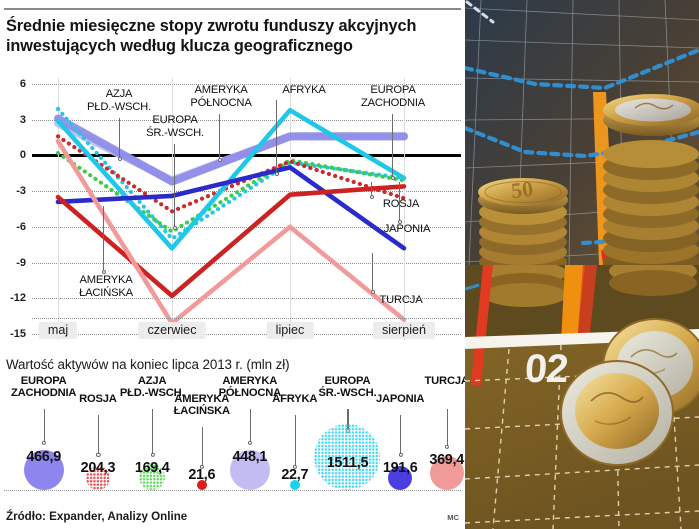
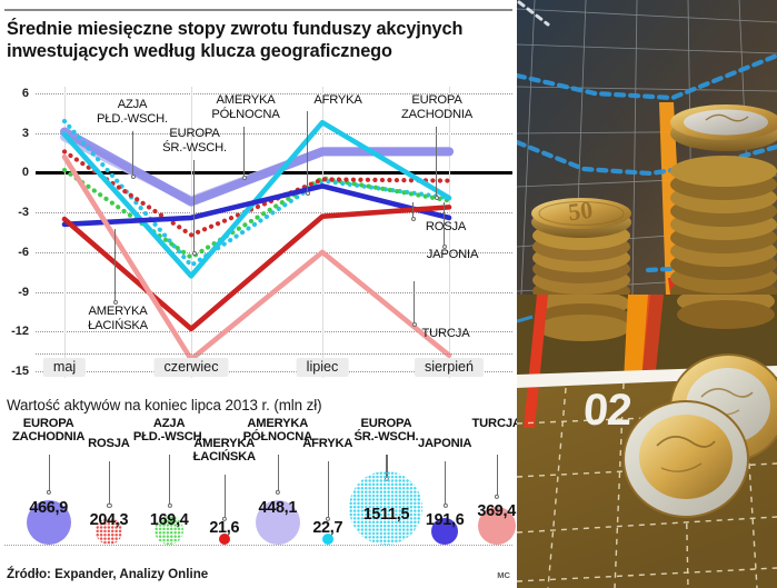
EUROPA ZACHODNIA/sierpień: -3.6 -> -0.6
JAPONIA/sierpień: -7.8 -> -3.4
